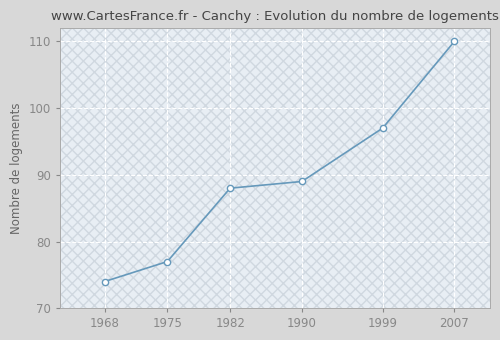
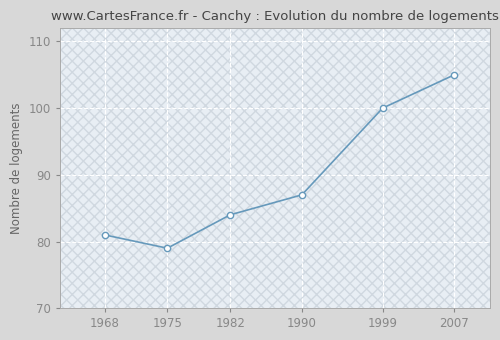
1968: 74 -> 81
1975: 77 -> 79
1982: 88 -> 84
1990: 89 -> 87
1999: 97 -> 100
2007: 110 -> 105
